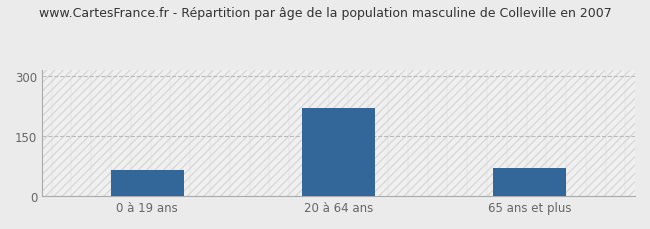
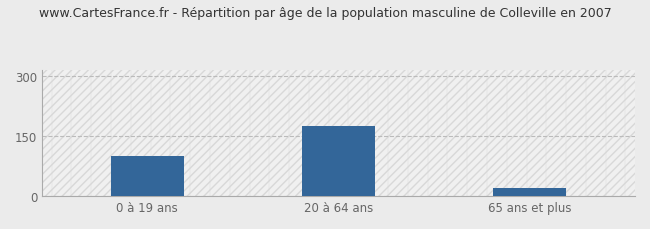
0 à 19 ans: 65 -> 100
20 à 64 ans: 220 -> 175
65 ans et plus: 70 -> 20
